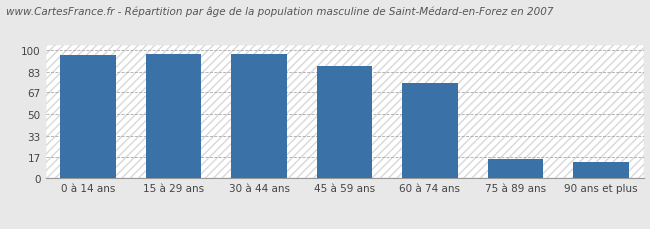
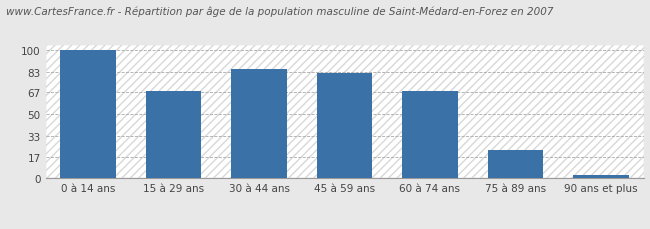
0 à 14 ans: 96 -> 100
15 à 29 ans: 97 -> 68
30 à 44 ans: 97 -> 85
45 à 59 ans: 88 -> 82
60 à 74 ans: 74 -> 68
75 à 89 ans: 15 -> 22
90 ans et plus: 13 -> 3
